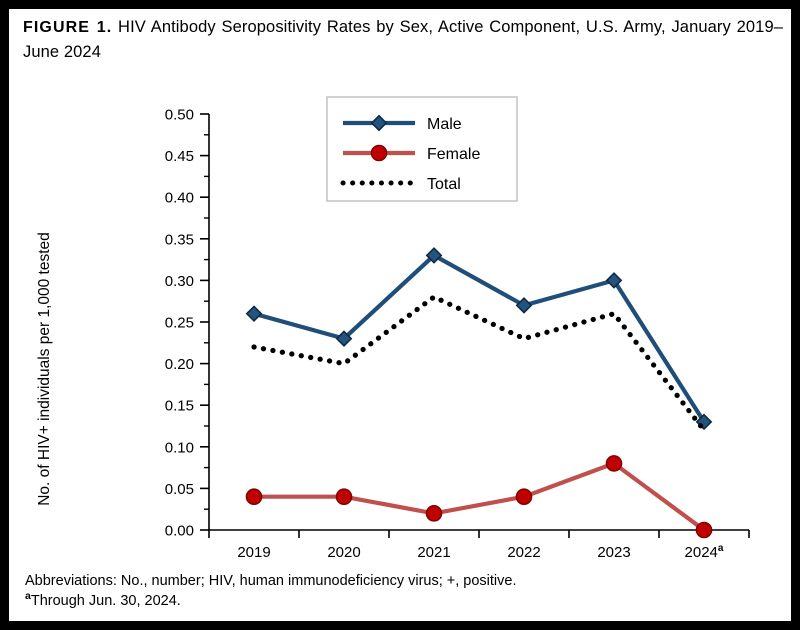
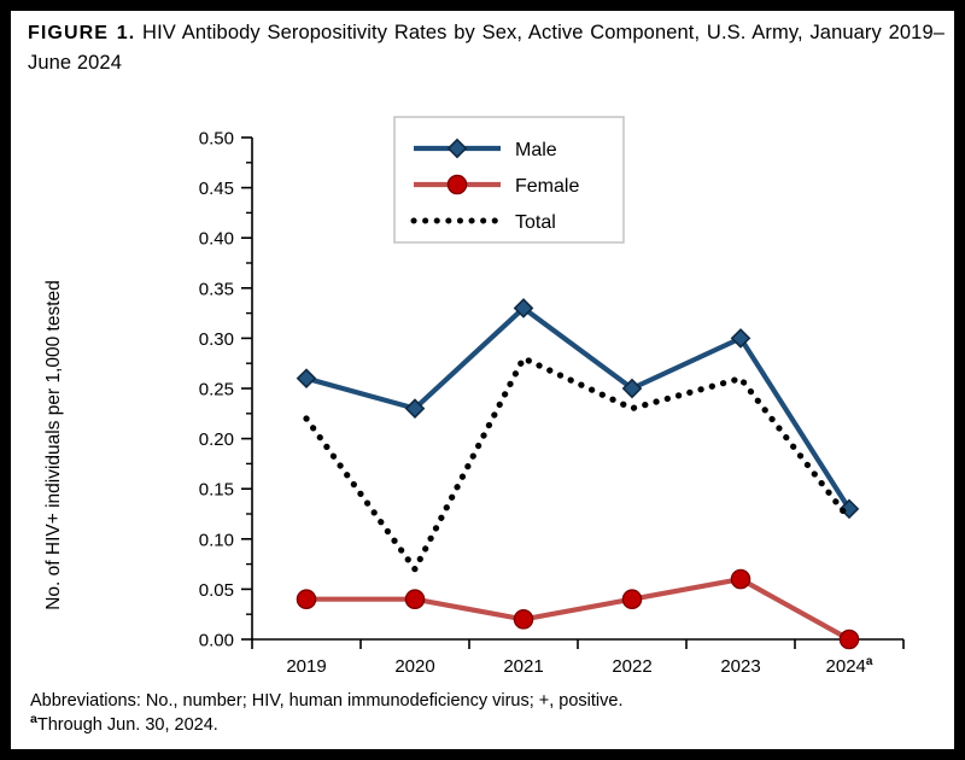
Total/2020: 0.20 -> 0.07
Male/2022: 0.27 -> 0.25
Female/2023: 0.08 -> 0.06
